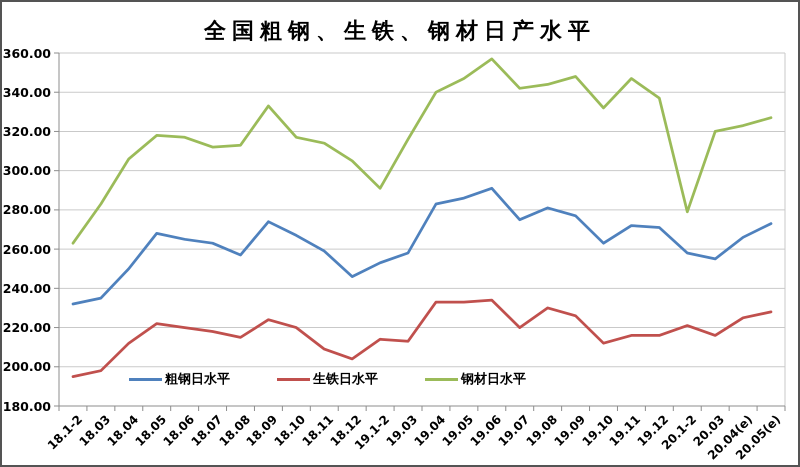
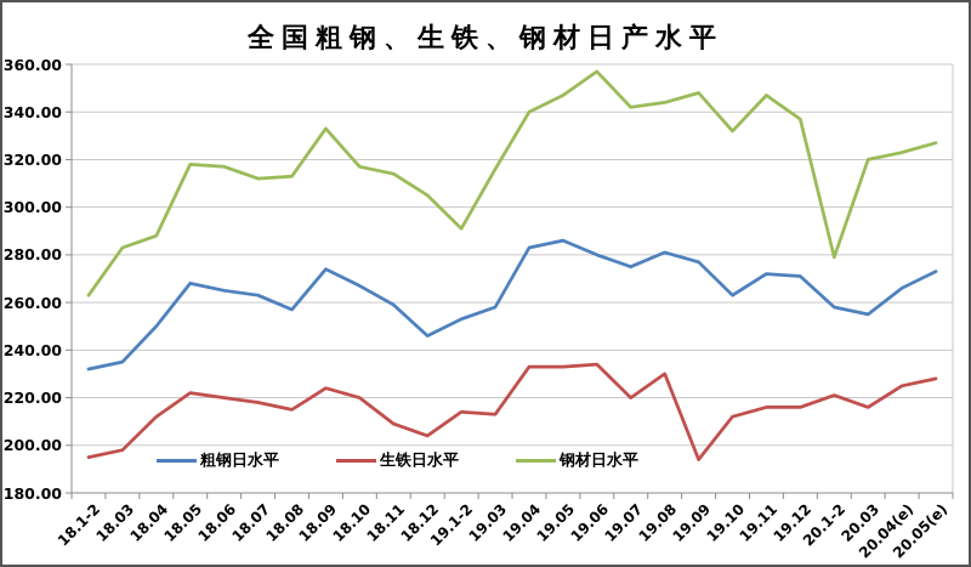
钢材日水平/18.04: 306 -> 288
粗钢日水平/19.06: 291 -> 280
生铁日水平/19.09: 226 -> 194
